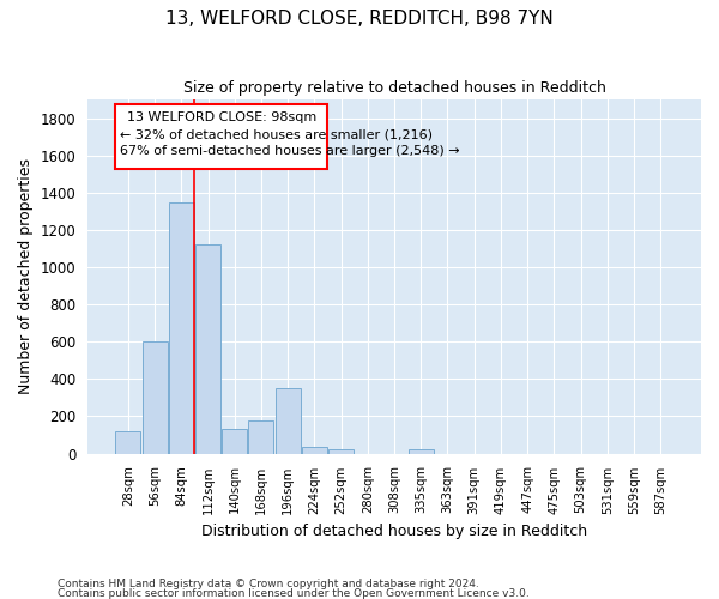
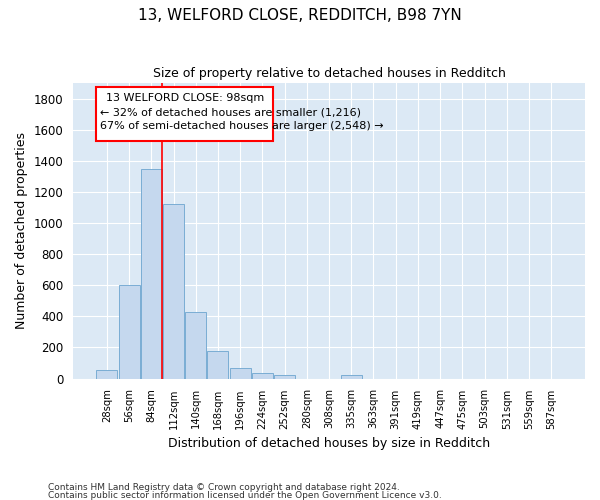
28sqm: 120 -> 60
140sqm: 130 -> 420
196sqm: 350 -> 60
